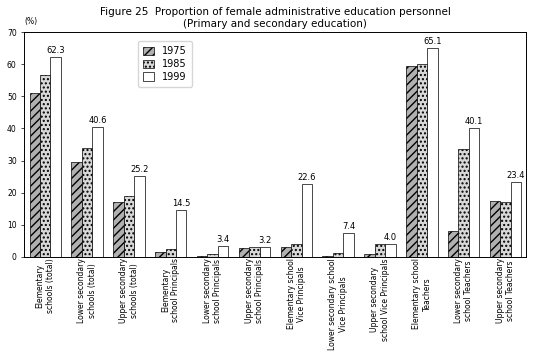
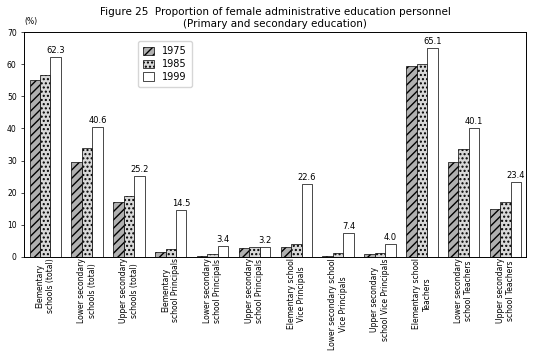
1975/Elementary schools (total): 51.0 -> 55.0
1985/Upper secondary school Vice Principals: 4.0 -> 1.3
1975/Lower secondary school Teachers: 8.0 -> 29.5
1975/Upper secondary school Teachers: 17.5 -> 15.0
